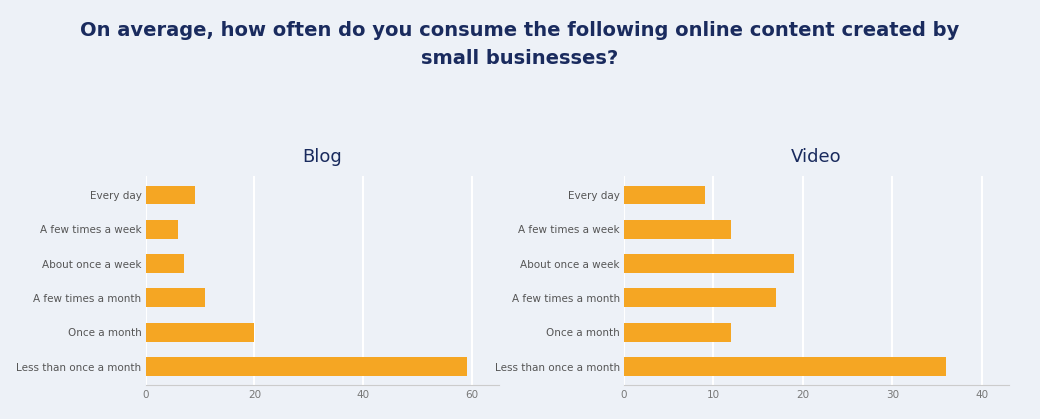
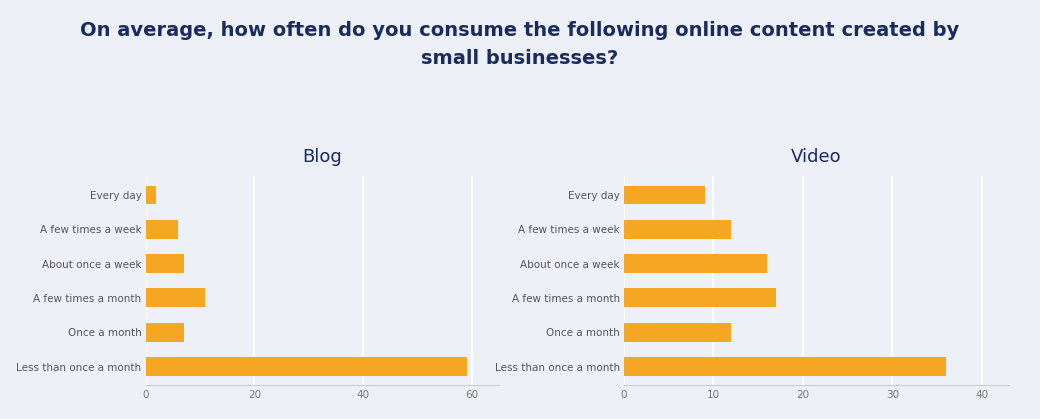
Blog/Every day: 9 -> 2
Blog/Once a month: 20 -> 7
Video/About once a week: 19 -> 16
